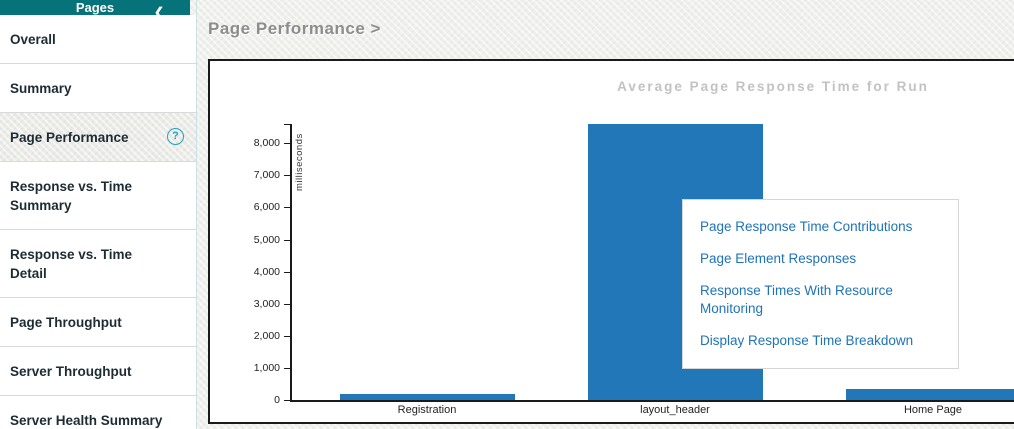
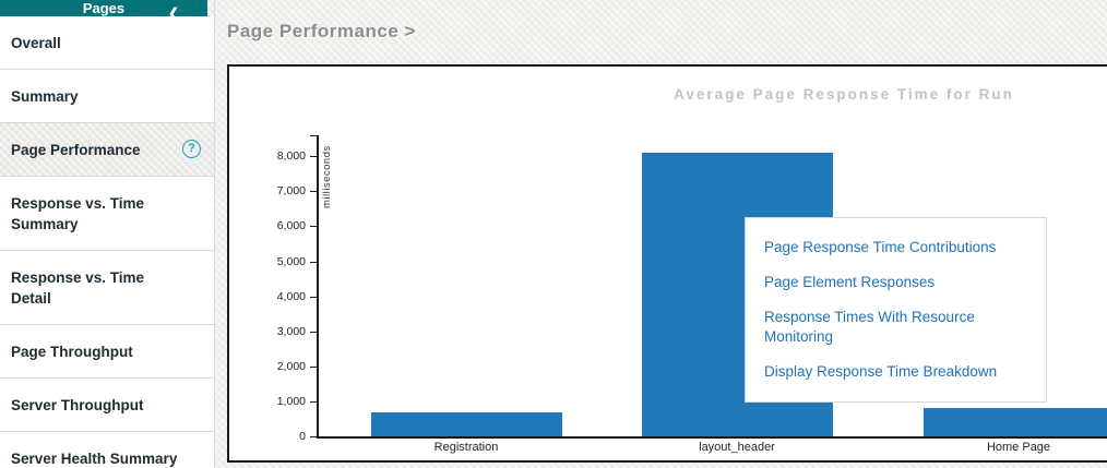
Registration: 200 -> 700
layout_header: 8600 -> 8100
Home Page: 300 -> 800
